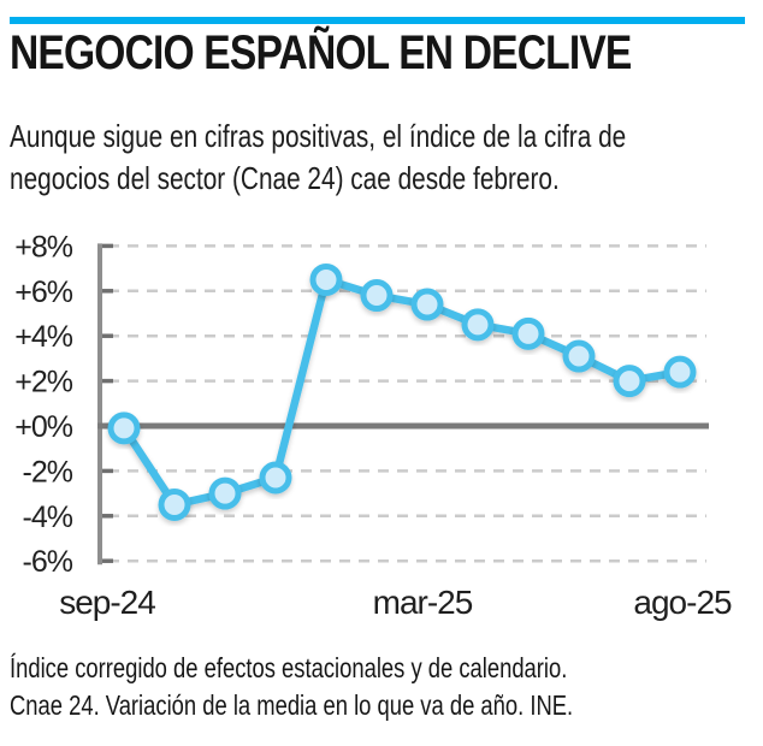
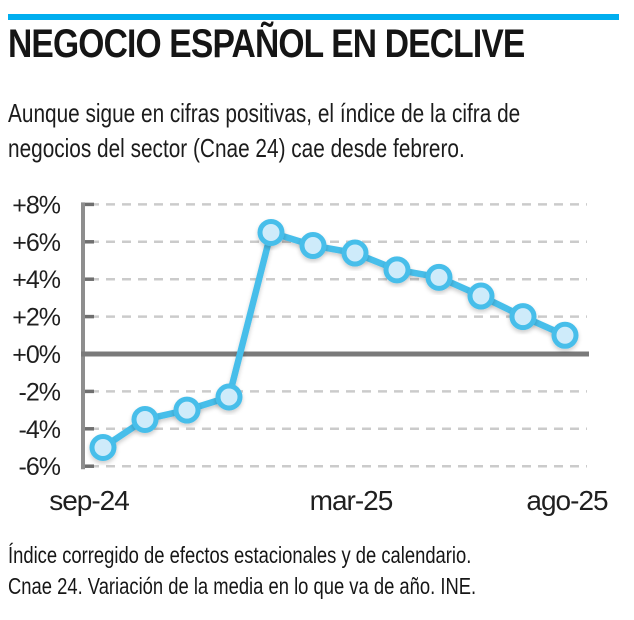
sep-24: -0.1% -> -5.0%
ago-25: 2.4% -> 1.0%
